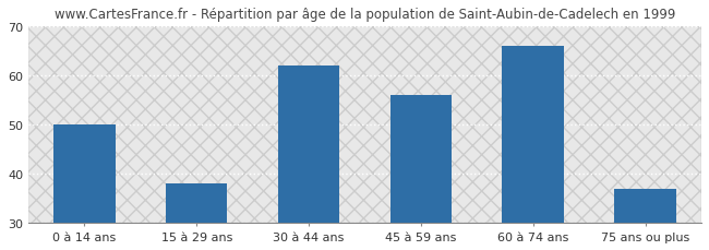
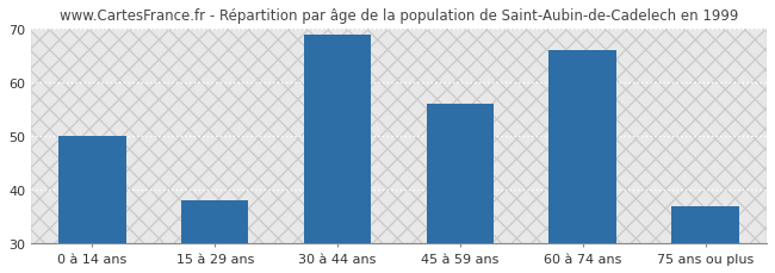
30 à 44 ans: 62 -> 69
